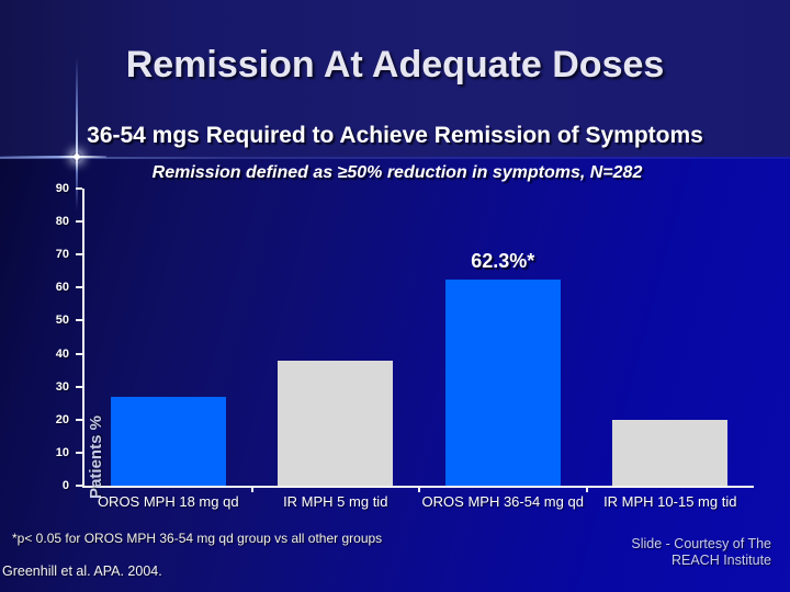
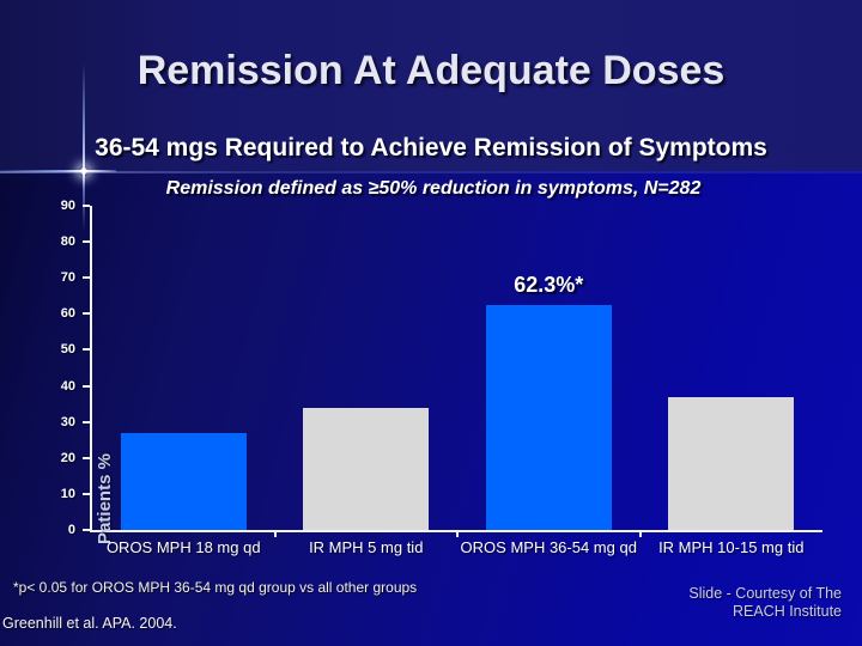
IR MPH 5 mg tid: 38 -> 34
IR MPH 10-15 mg tid: 20 -> 37
